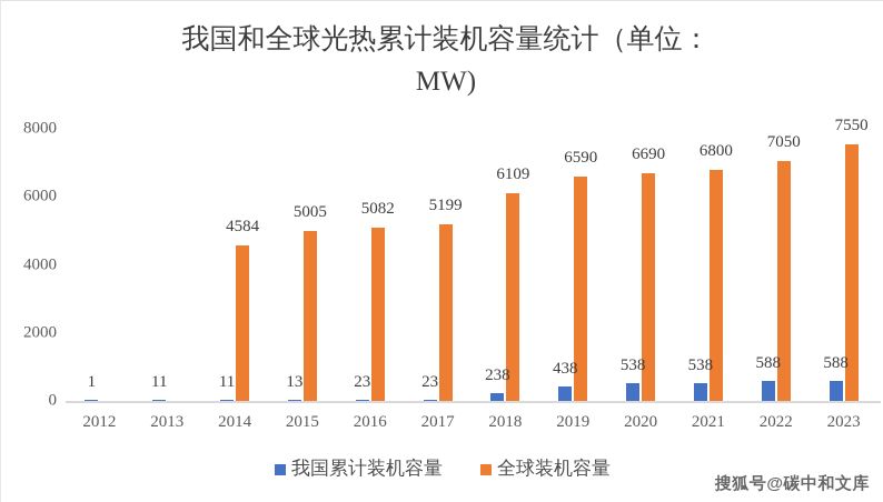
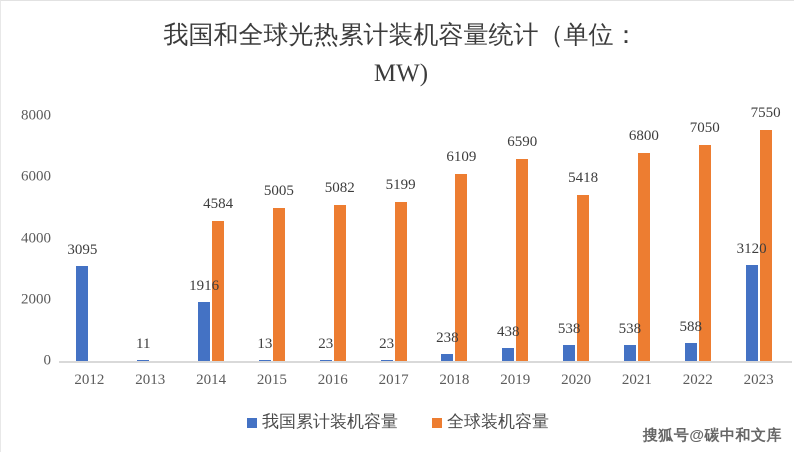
我国累计装机容量/2012: 1 -> 3095
我国累计装机容量/2014: 11 -> 1916
全球装机容量/2020: 6690 -> 5418
我国累计装机容量/2023: 588 -> 3120
